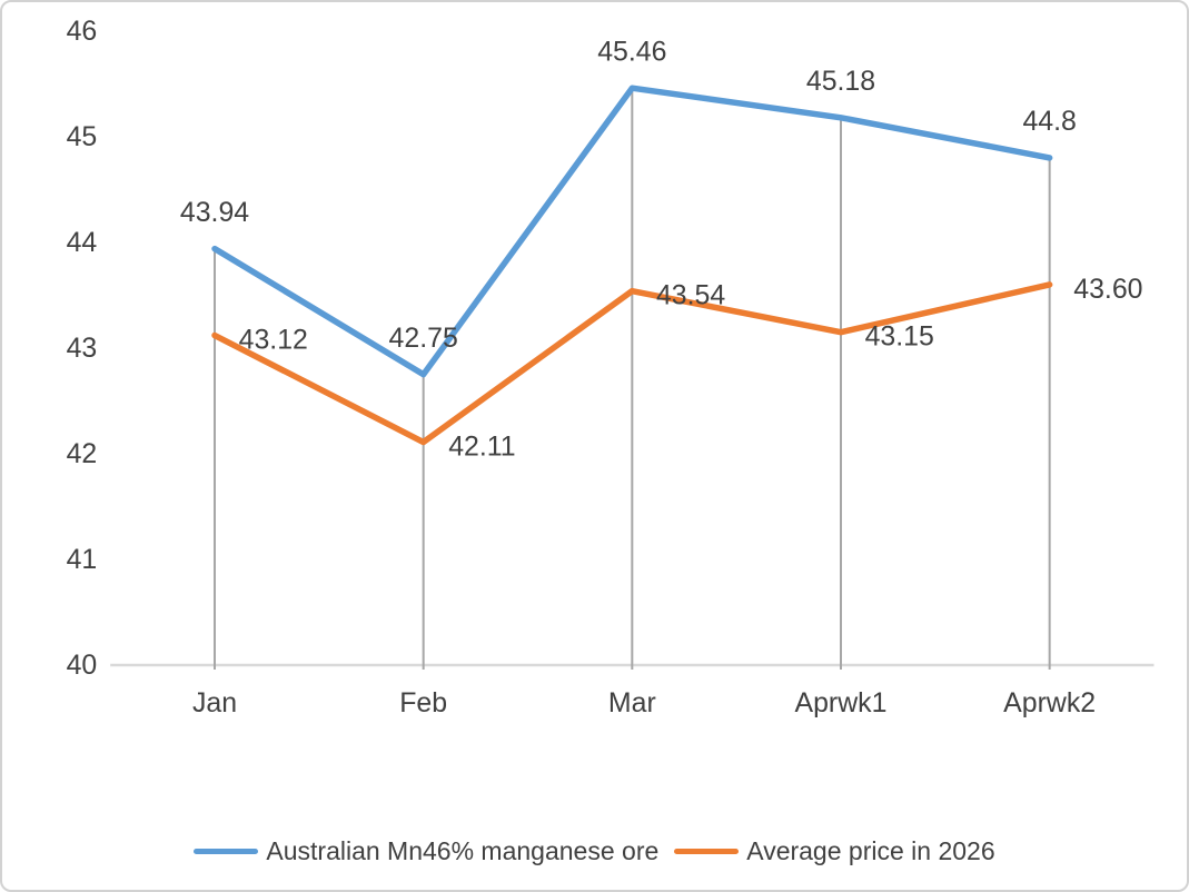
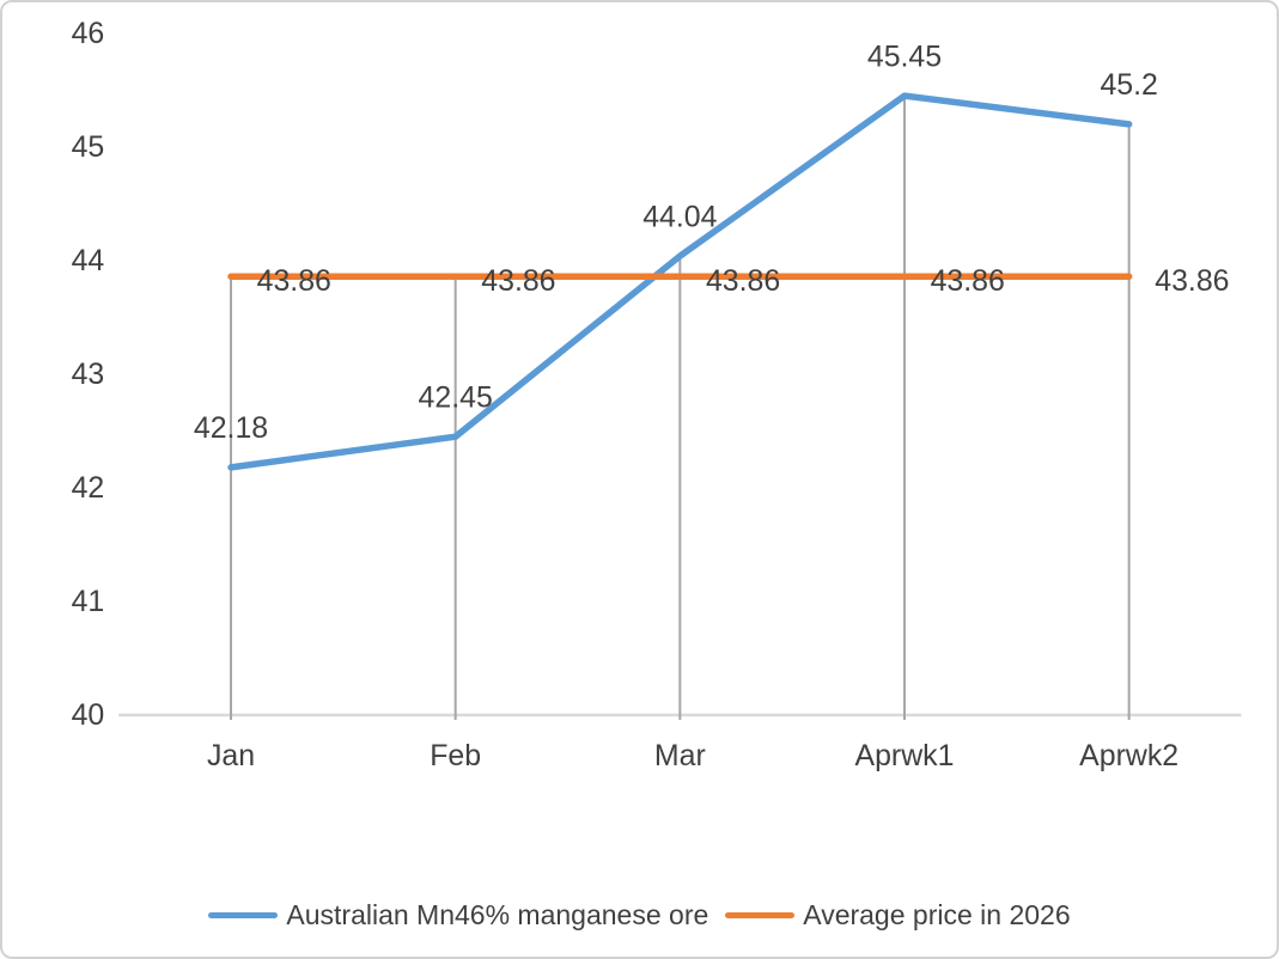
Australian Mn46% manganese ore/Jan: 43.94 -> 42.18
Average price in 2026/Jan: 43.12 -> 43.86
Australian Mn46% manganese ore/Feb: 42.75 -> 42.45
Average price in 2026/Feb: 42.11 -> 43.86
Australian Mn46% manganese ore/Mar: 45.46 -> 44.04
Average price in 2026/Mar: 43.54 -> 43.86
Australian Mn46% manganese ore/Aprwk1: 45.18 -> 45.45
Average price in 2026/Aprwk1: 43.15 -> 43.86
Australian Mn46% manganese ore/Aprwk2: 44.8 -> 45.2
Average price in 2026/Aprwk2: 43.60 -> 43.86
